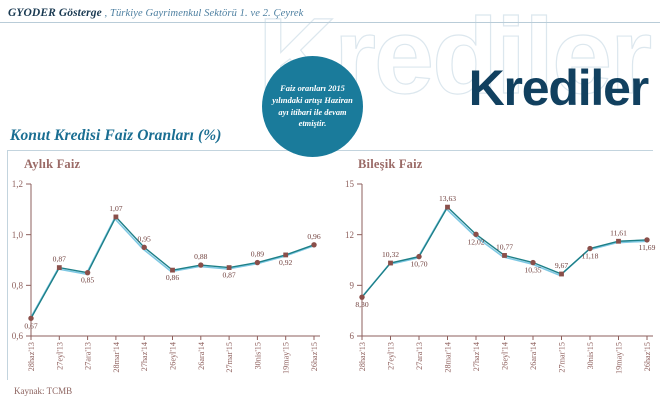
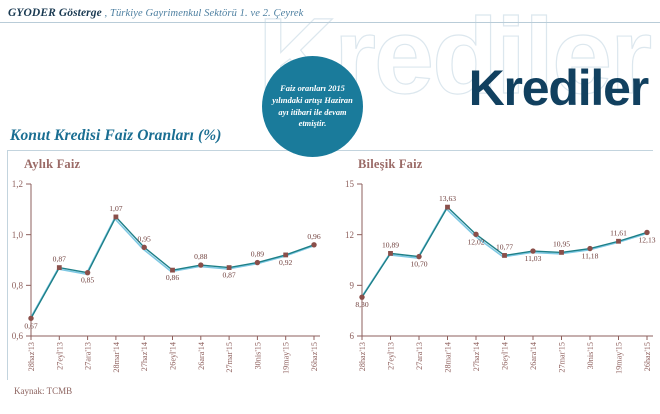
Bileşik Faiz/27eyl'13: 10,32 -> 10,89
Bileşik Faiz/26ara'14: 10,35 -> 11,03
Bileşik Faiz/27mar'15: 9,67 -> 10,95
Bileşik Faiz/26haz'15: 11,69 -> 12,13
